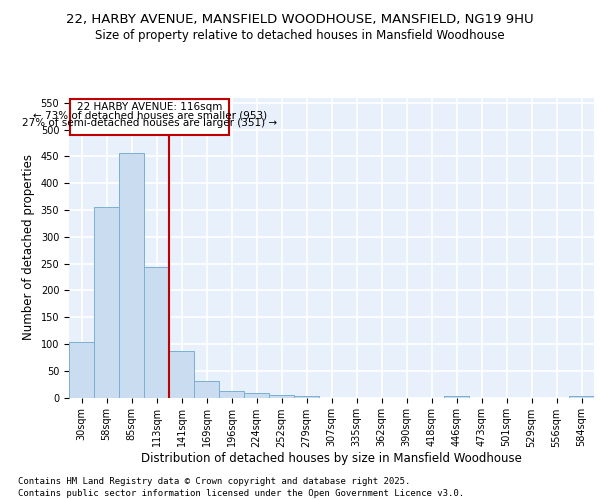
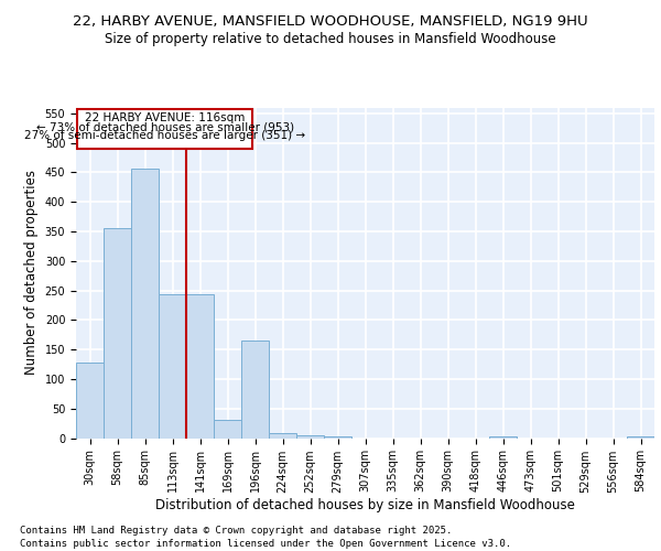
30sqm: 103 -> 128
141sqm: 87 -> 244
196sqm: 13 -> 166
